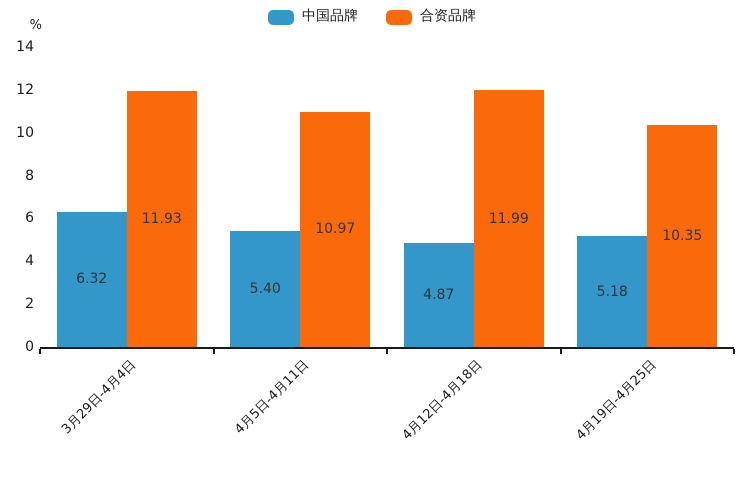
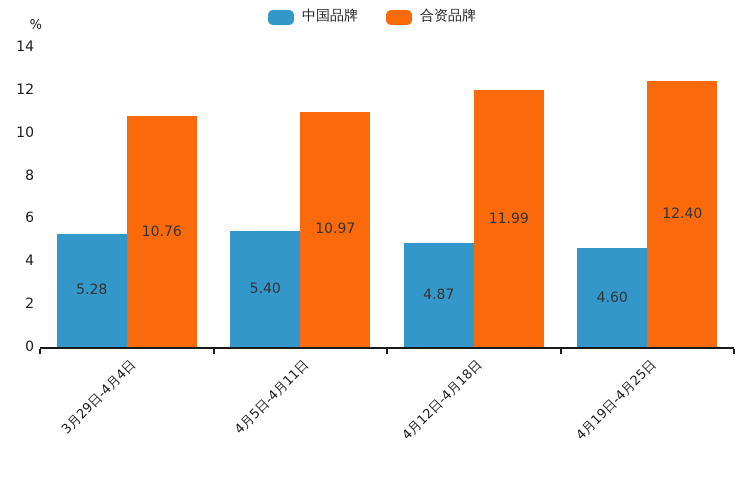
中国品牌/3月29日-4月4日: 6.32 -> 5.28
合资品牌/3月29日-4月4日: 11.93 -> 10.76
中国品牌/4月19日-4月25日: 5.18 -> 4.60
合资品牌/4月19日-4月25日: 10.35 -> 12.40
